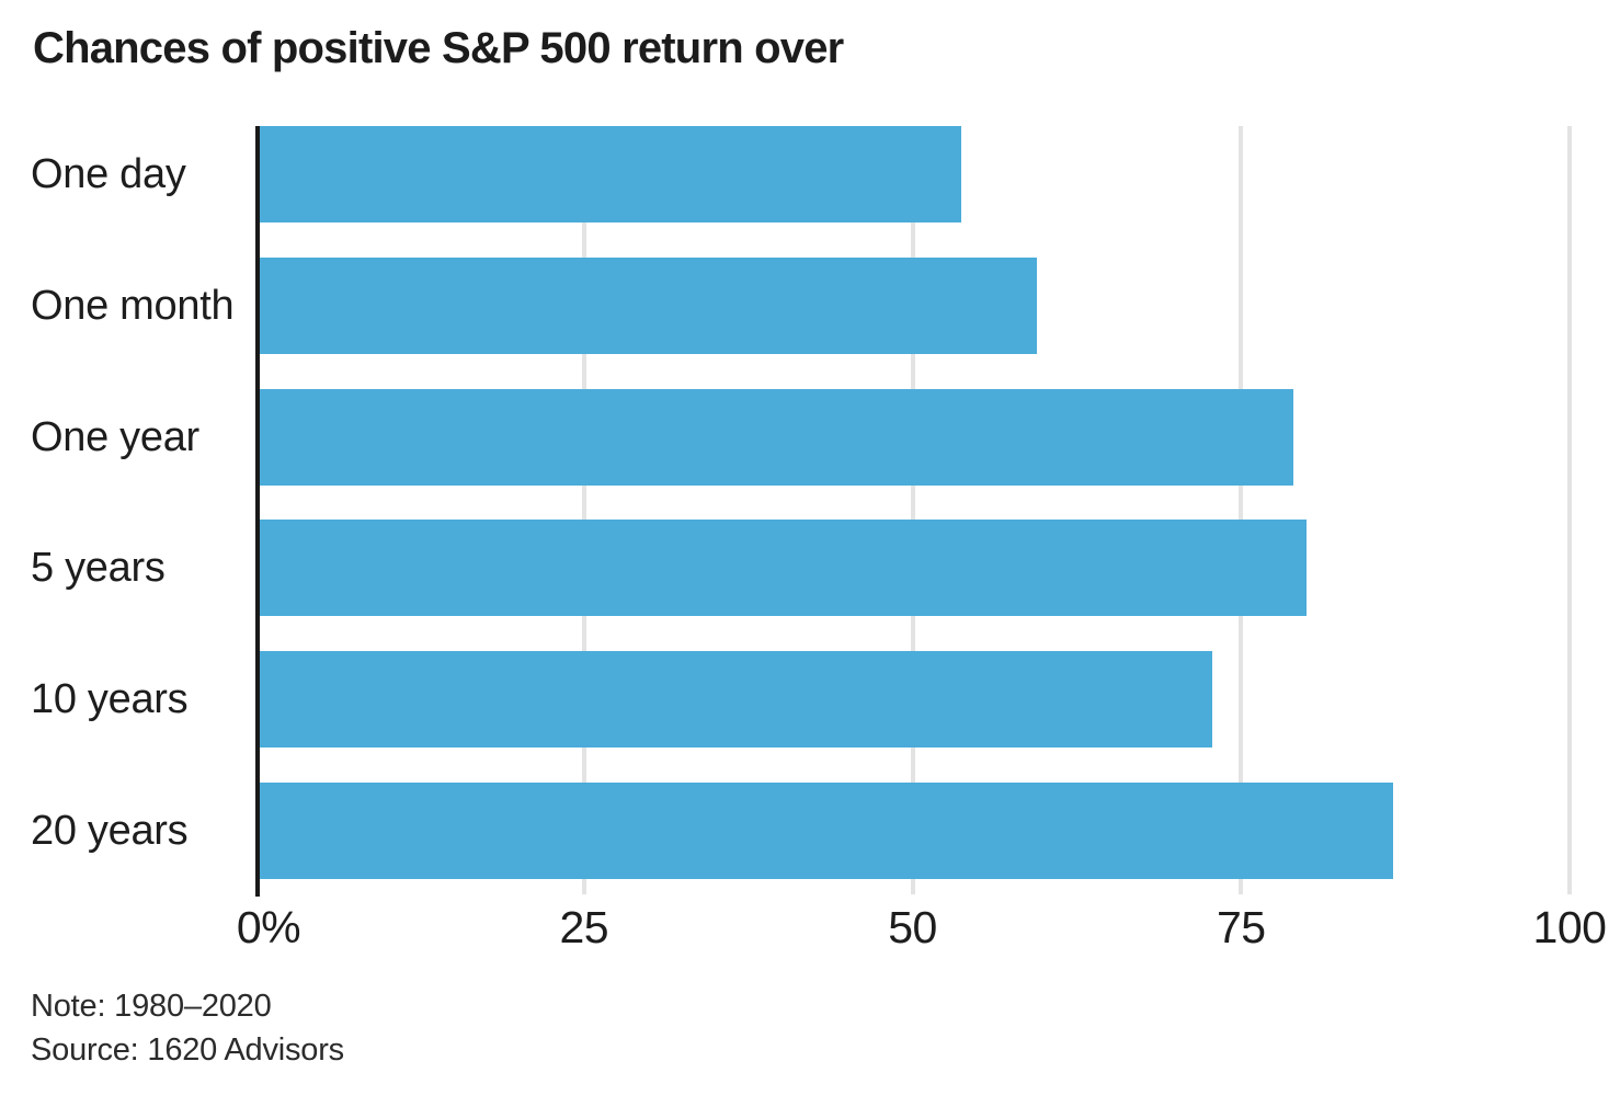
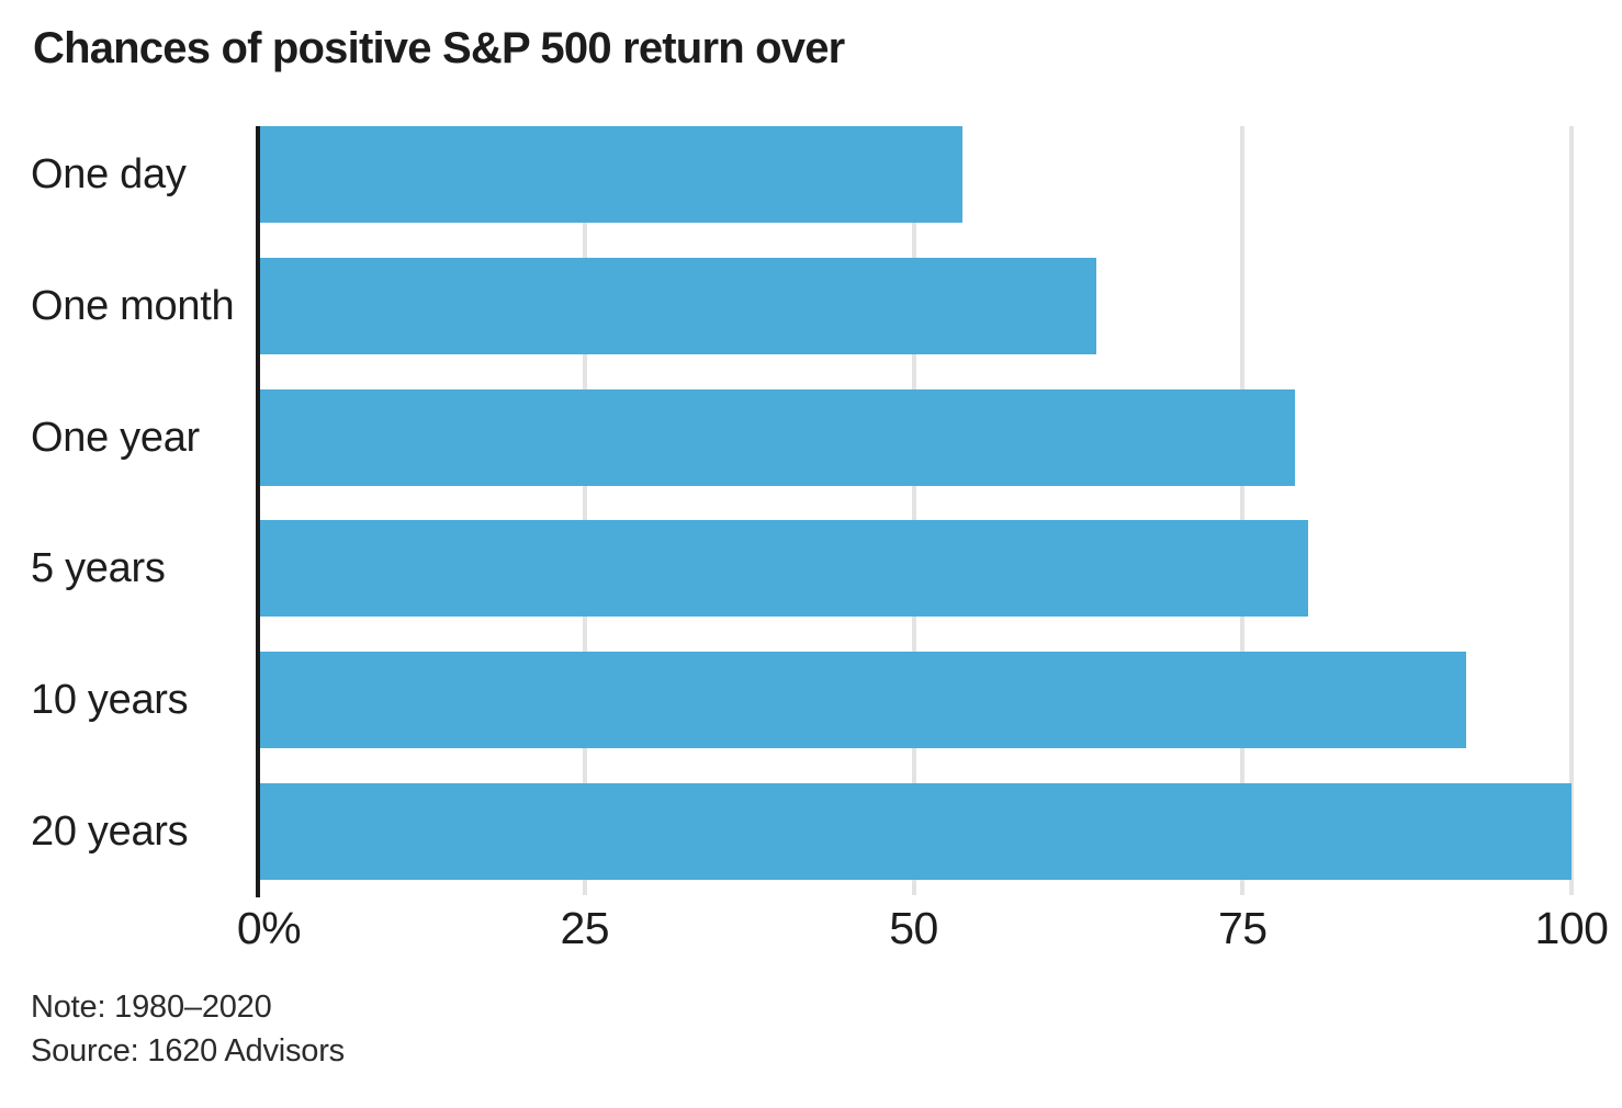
One month: 59.5 -> 63.9
10 years: 72.8 -> 92.0
20 years: 86.6 -> 100.0
